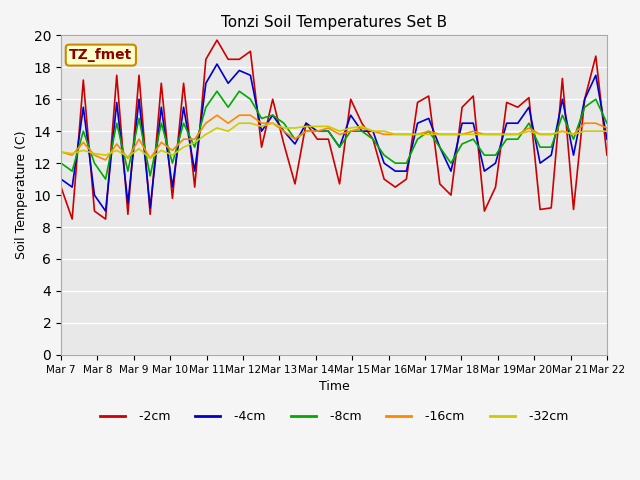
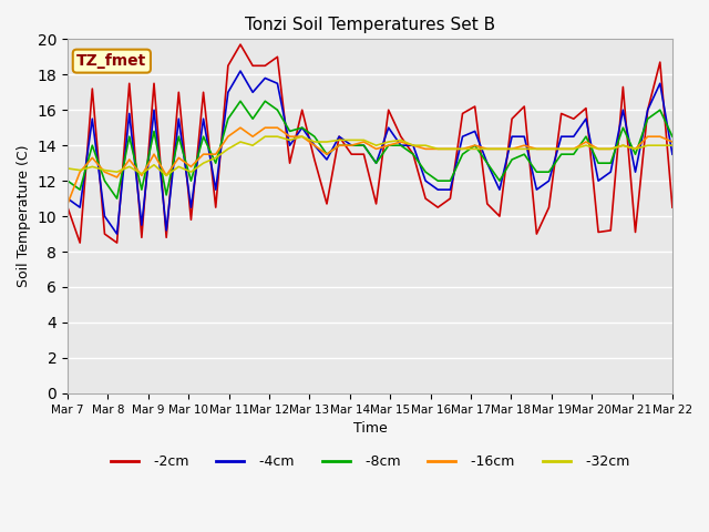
-16cm/Mar 7: 12.7 -> 10.7
-2cm/Mar 22: 12.5 -> 10.5
